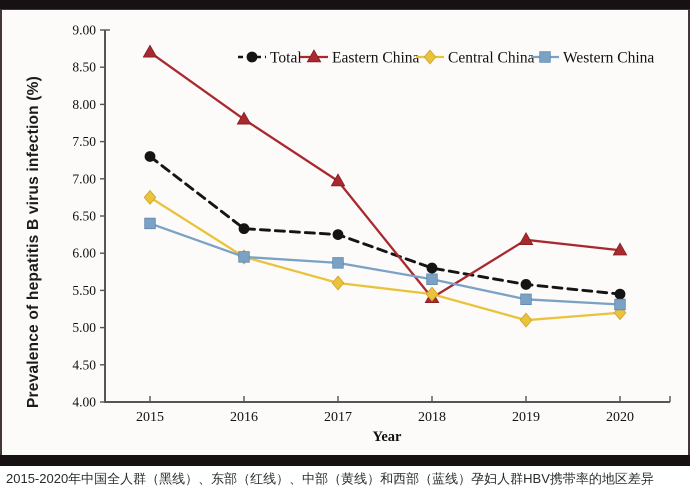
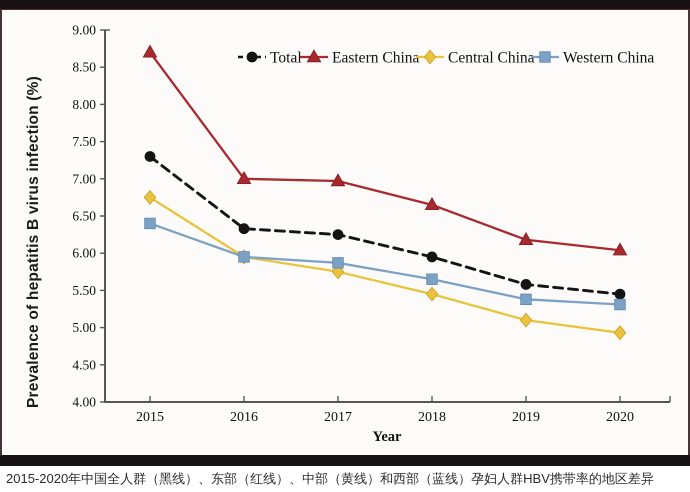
Eastern China/2016: 7.8 -> 7.0
Central China/2017: 5.6 -> 5.8
Total/2018: 5.8 -> 6.0
Eastern China/2018: 5.4 -> 6.7
Central China/2020: 5.2 -> 4.9
